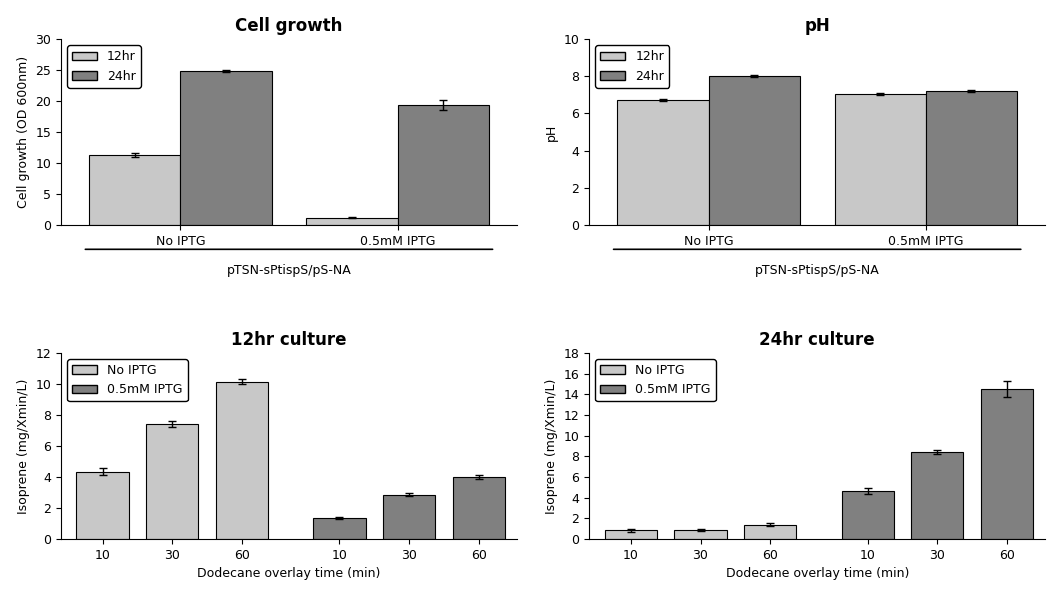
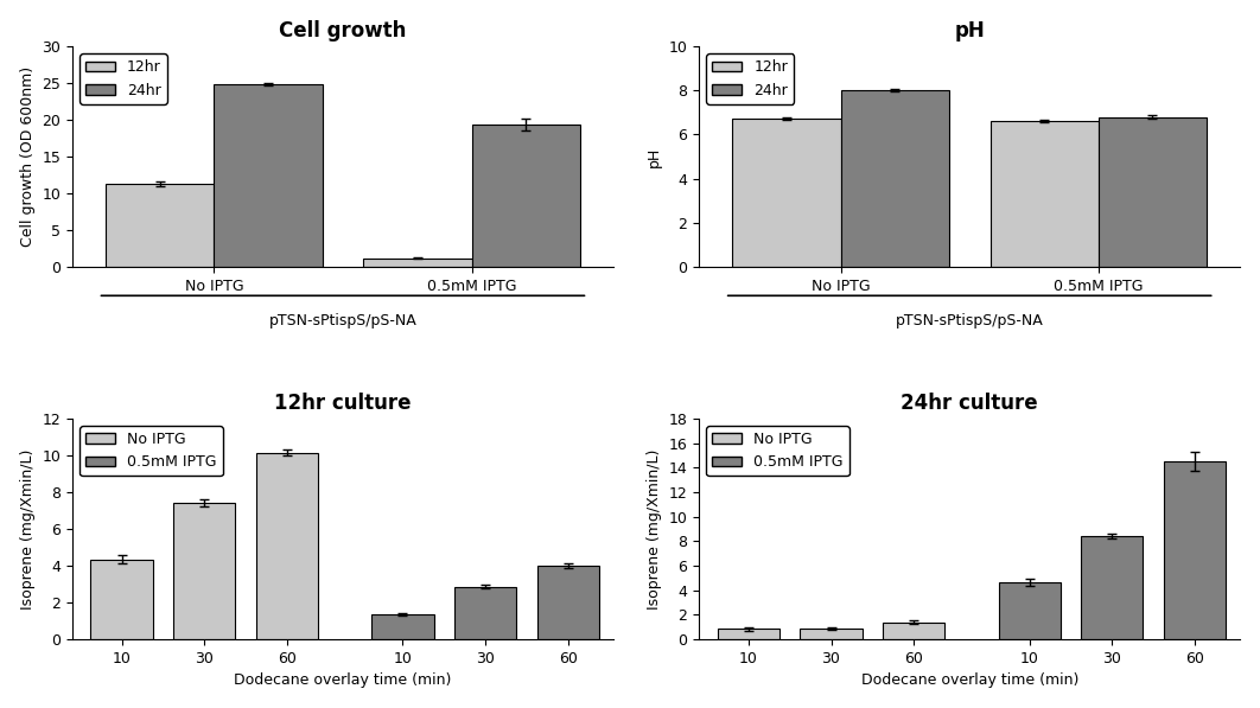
pH/12hr/0.5mM IPTG: 7.0 -> 6.6
pH/24hr/0.5mM IPTG: 7.2 -> 6.8
